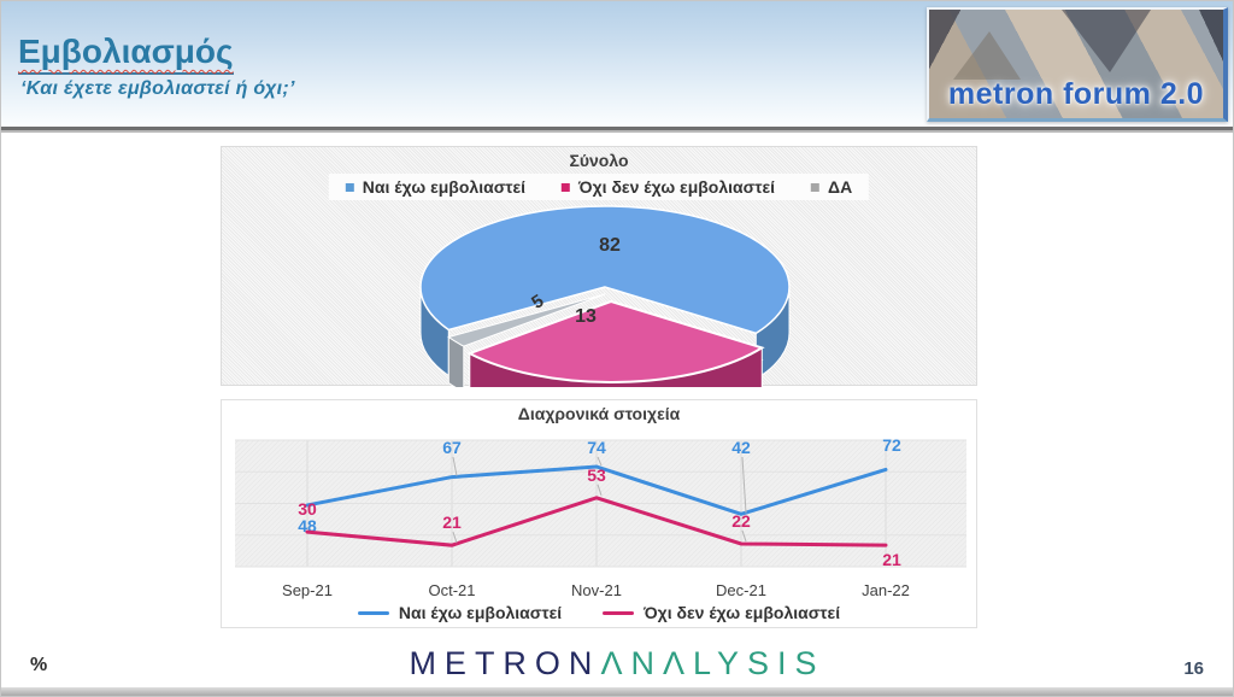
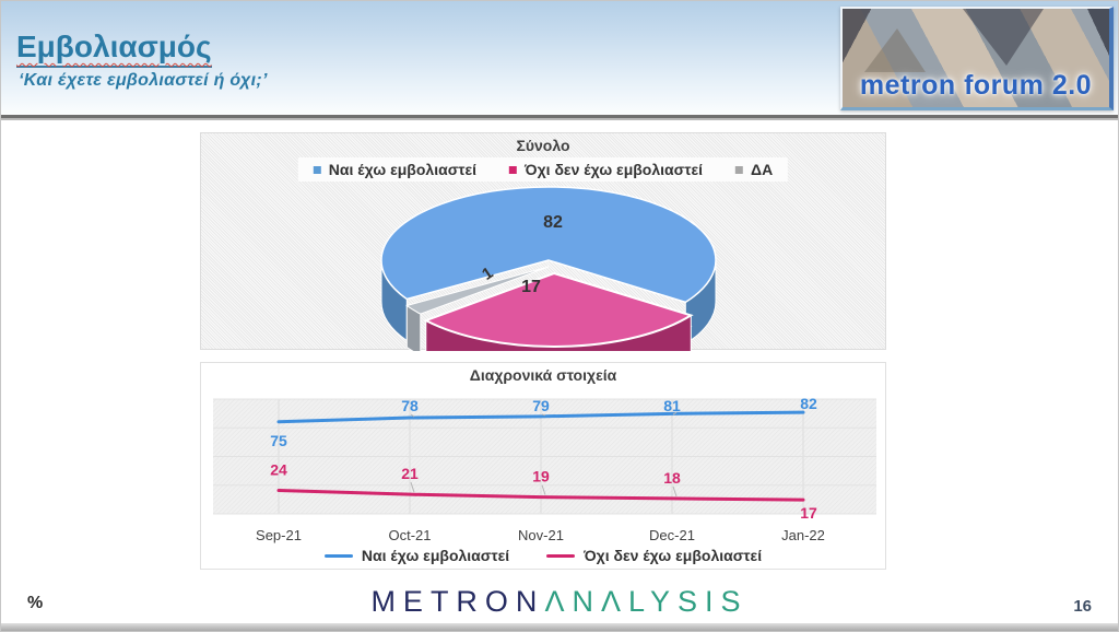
Σύνολο/Όχι δεν έχω εμβολιαστεί: 13 -> 17
Σύνολο/ΔΑ: 5 -> 1
Διαχρονικά στοιχεία/Ναι έχω εμβολιαστεί/Sep-21: 48 -> 75
Διαχρονικά στοιχεία/Όχι δεν έχω εμβολιαστεί/Sep-21: 30 -> 24
Διαχρονικά στοιχεία/Ναι έχω εμβολιαστεί/Oct-21: 67 -> 78
Διαχρονικά στοιχεία/Ναι έχω εμβολιαστεί/Nov-21: 74 -> 79
Διαχρονικά στοιχεία/Όχι δεν έχω εμβολιαστεί/Nov-21: 53 -> 19
Διαχρονικά στοιχεία/Ναι έχω εμβολιαστεί/Dec-21: 42 -> 81
Διαχρονικά στοιχεία/Όχι δεν έχω εμβολιαστεί/Dec-21: 22 -> 18
Διαχρονικά στοιχεία/Ναι έχω εμβολιαστεί/Jan-22: 72 -> 82
Διαχρονικά στοιχεία/Όχι δεν έχω εμβολιαστεί/Jan-22: 21 -> 17
